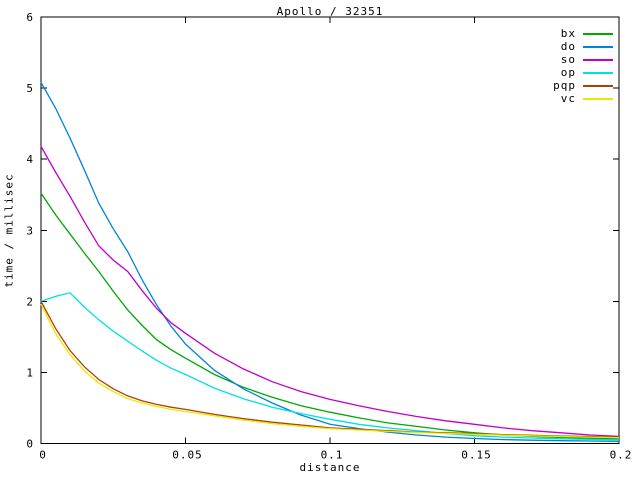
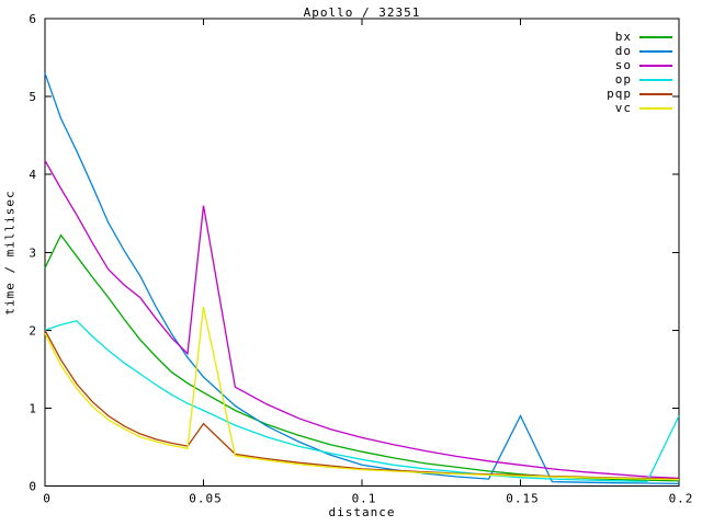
bx/0: 3.5 -> 2.8
do/0: 5.1 -> 5.3
so/0.05: 1.6 -> 3.6
pqp/0.05: 0.5 -> 0.8
vc/0.05: 0.5 -> 2.3
do/0.15: 0.1 -> 0.9
op/0.2: 0.1 -> 0.9
